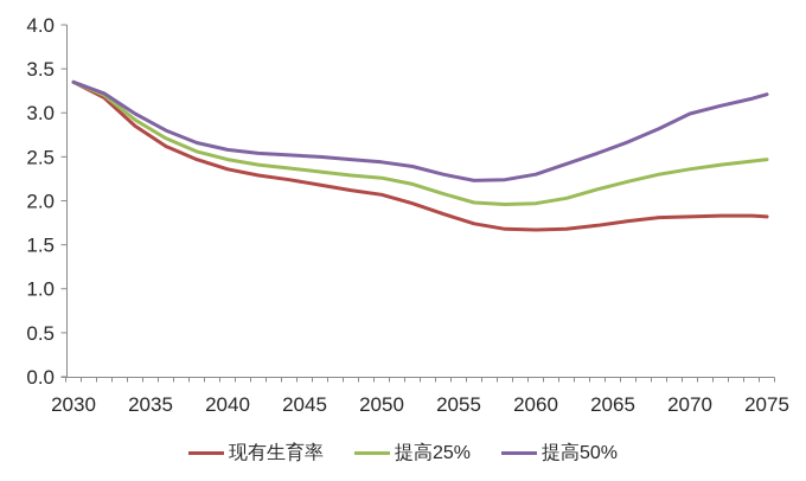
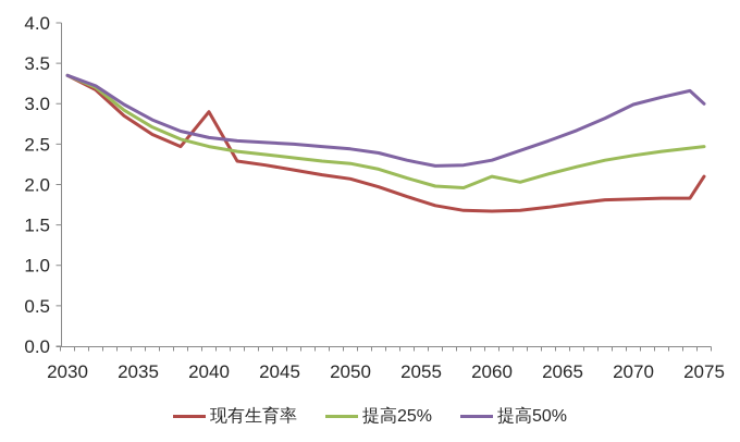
现有生育率/2040: 2.4 -> 2.9
提高25%/2060: 2.0 -> 2.1
现有生育率/2075: 1.8 -> 2.1
提高50%/2075: 3.2 -> 3.0
